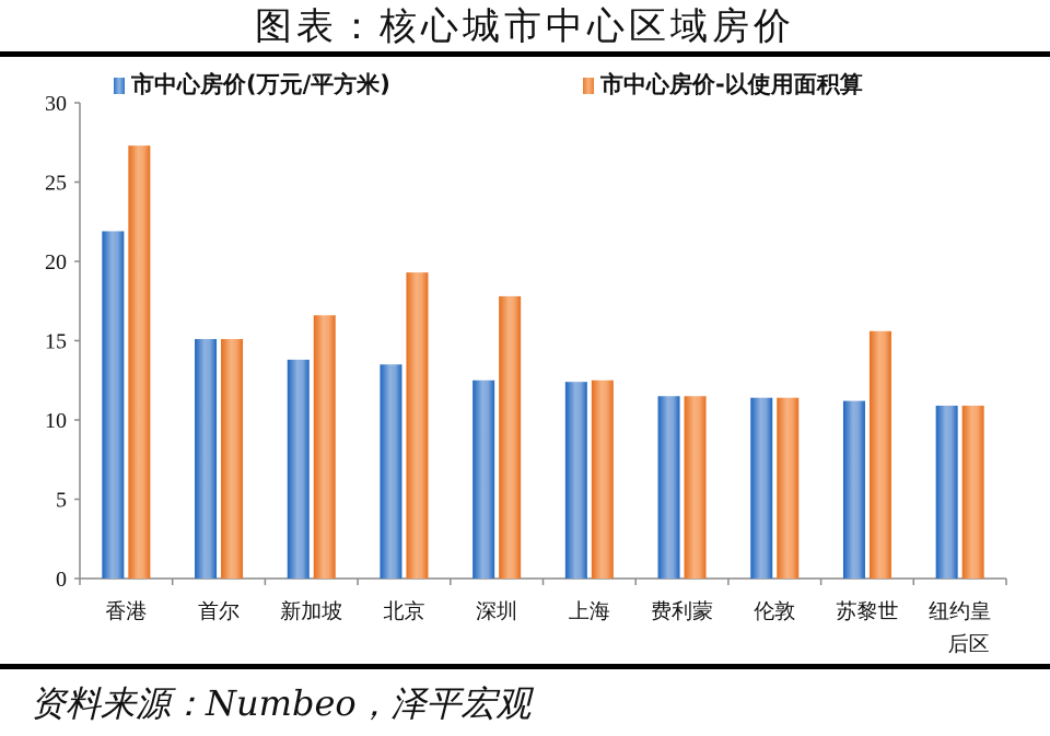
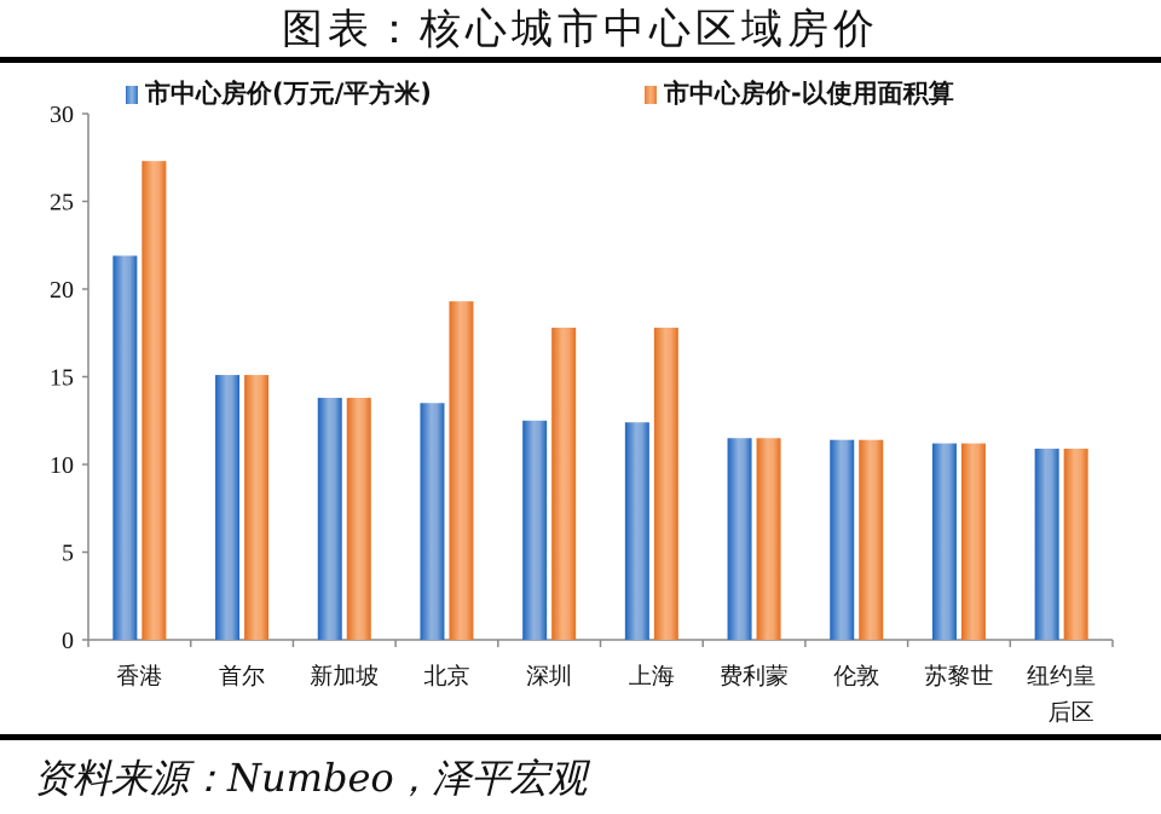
市中心房价-以使用面积算/新加坡: 16.6 -> 13.8
市中心房价-以使用面积算/上海: 12.5 -> 17.8
市中心房价-以使用面积算/苏黎世: 15.6 -> 11.2
